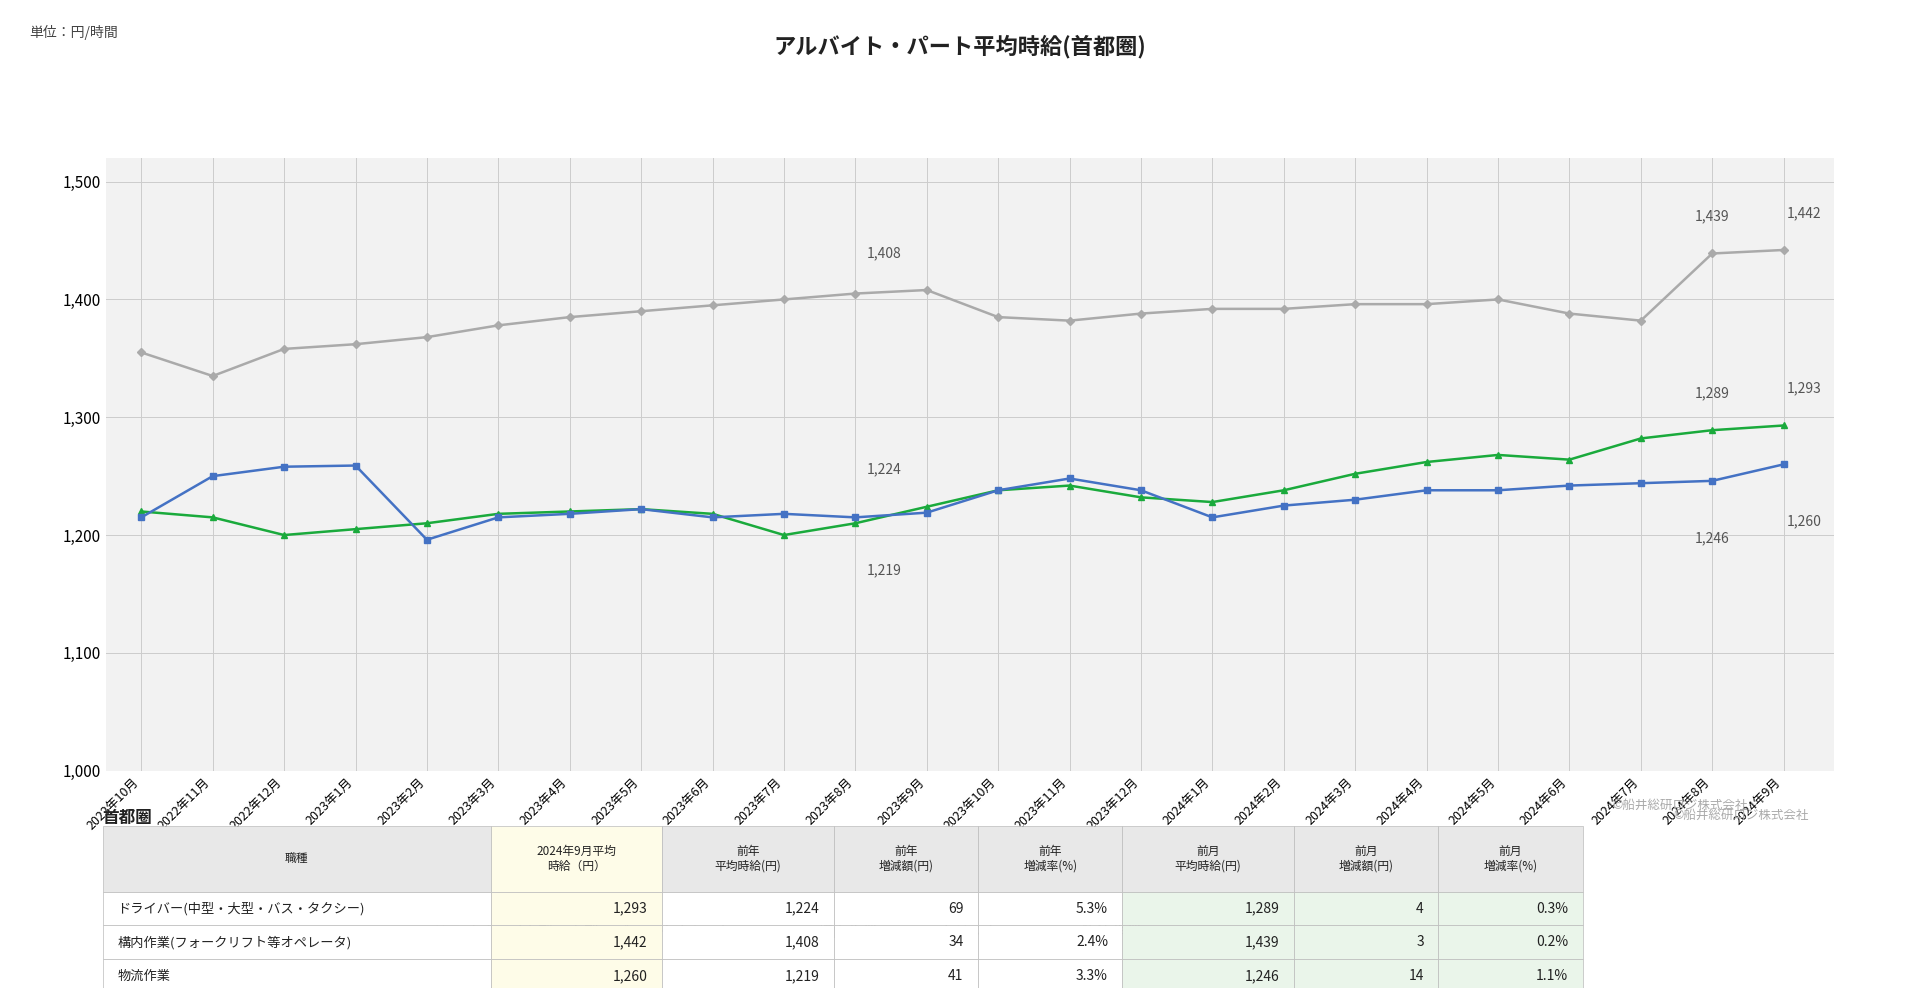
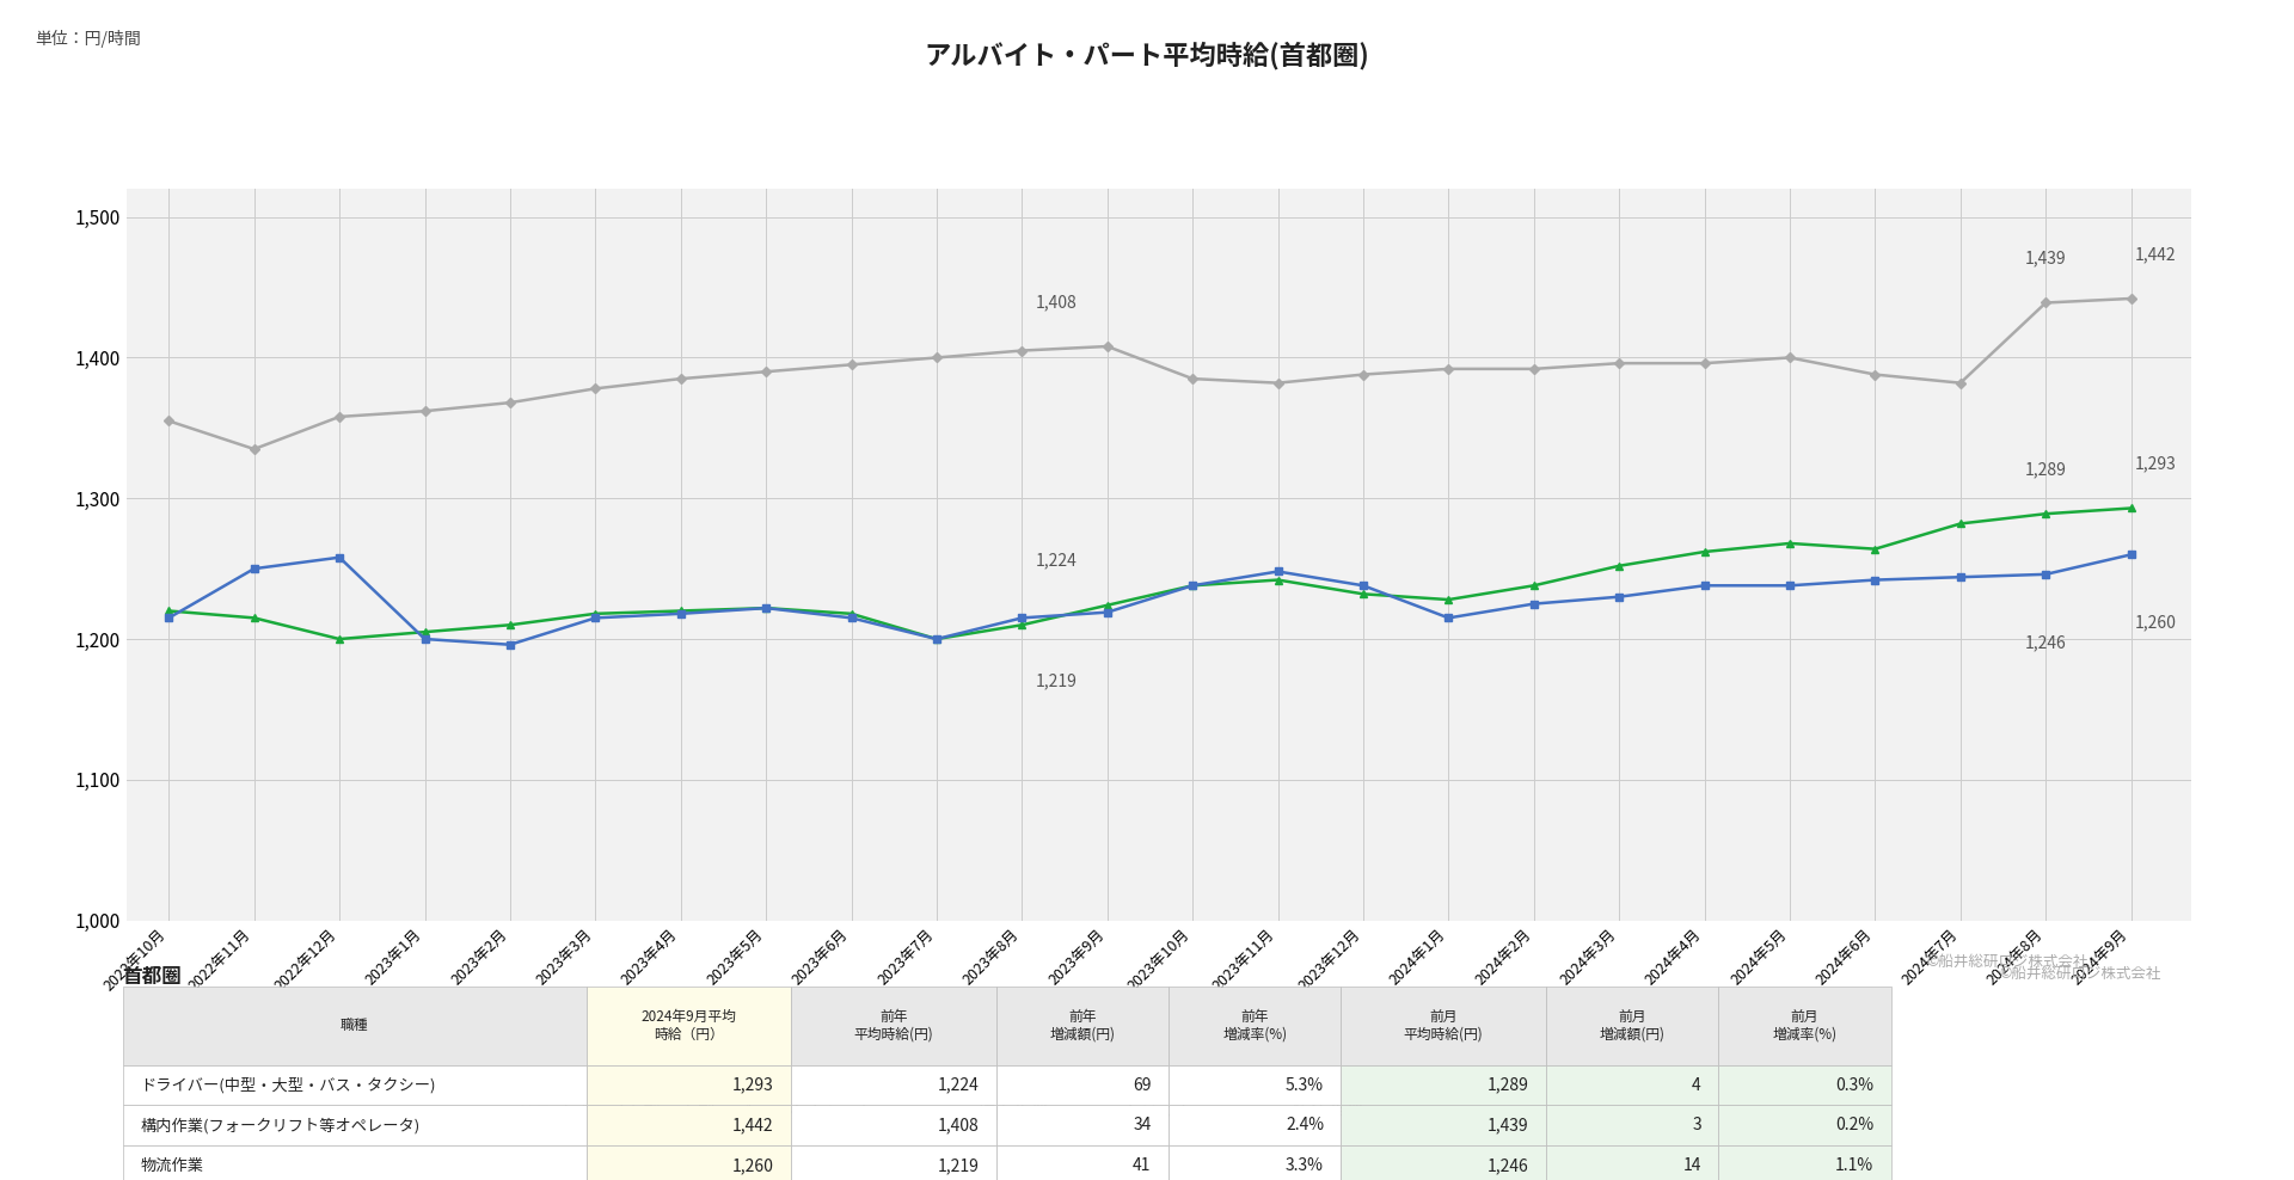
物流作業/2023年1月: 1,259 -> 1,200
物流作業/2023年7月: 1,218 -> 1,200
